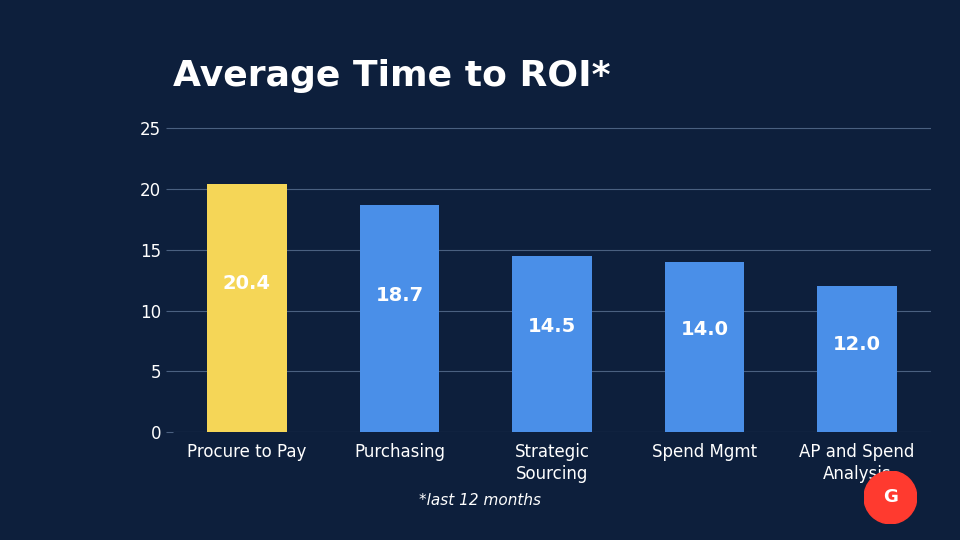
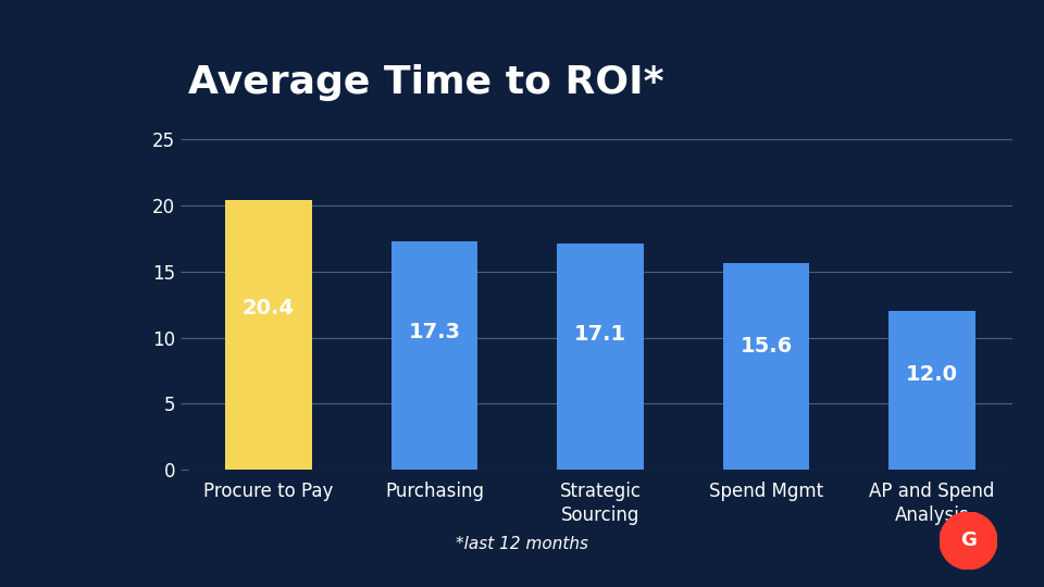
Purchasing: 18.7 -> 17.3
Strategic Sourcing: 14.5 -> 17.1
Spend Mgmt: 14.0 -> 15.6
